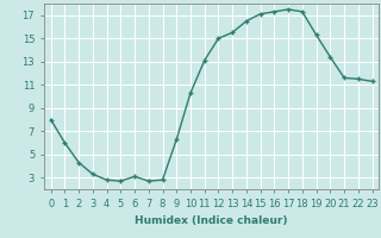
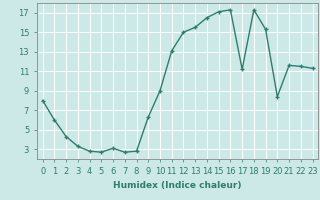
10: 10.3 -> 9.0
17: 17.5 -> 11.2
20: 13.4 -> 8.4
